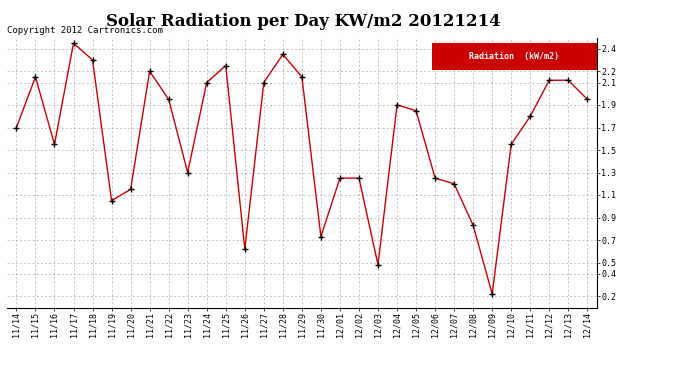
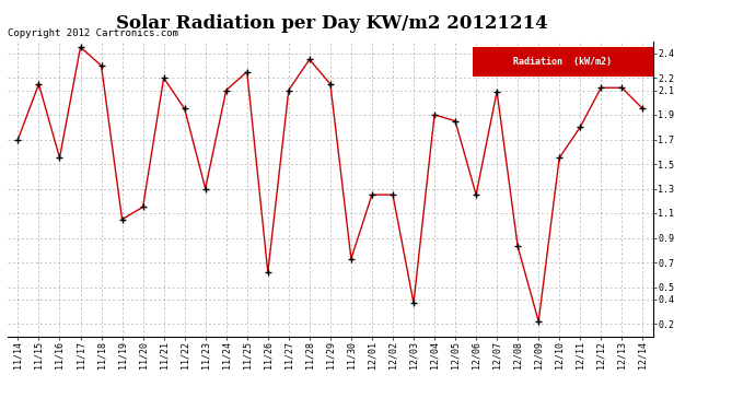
12/03: 0.48 -> 0.37
12/07: 1.20 -> 2.09
